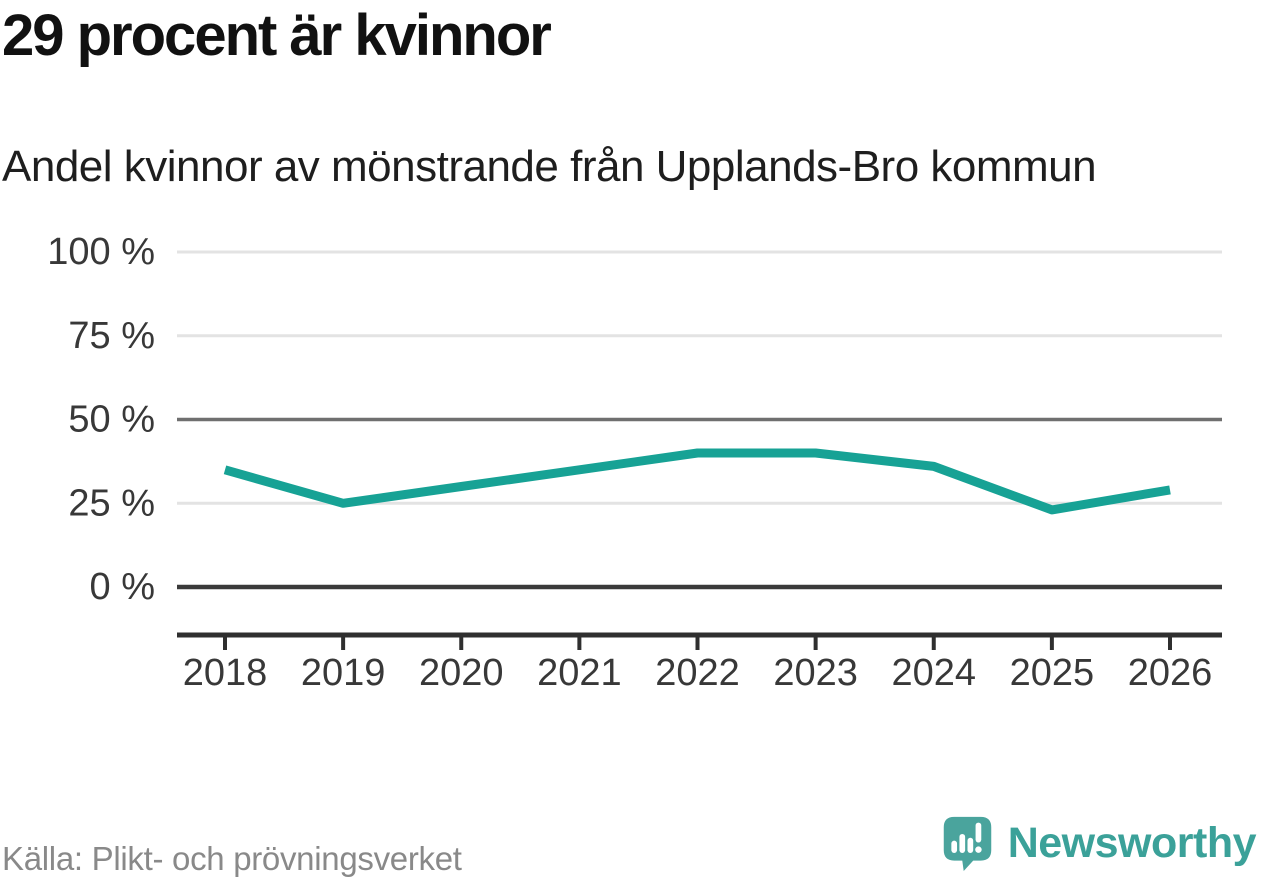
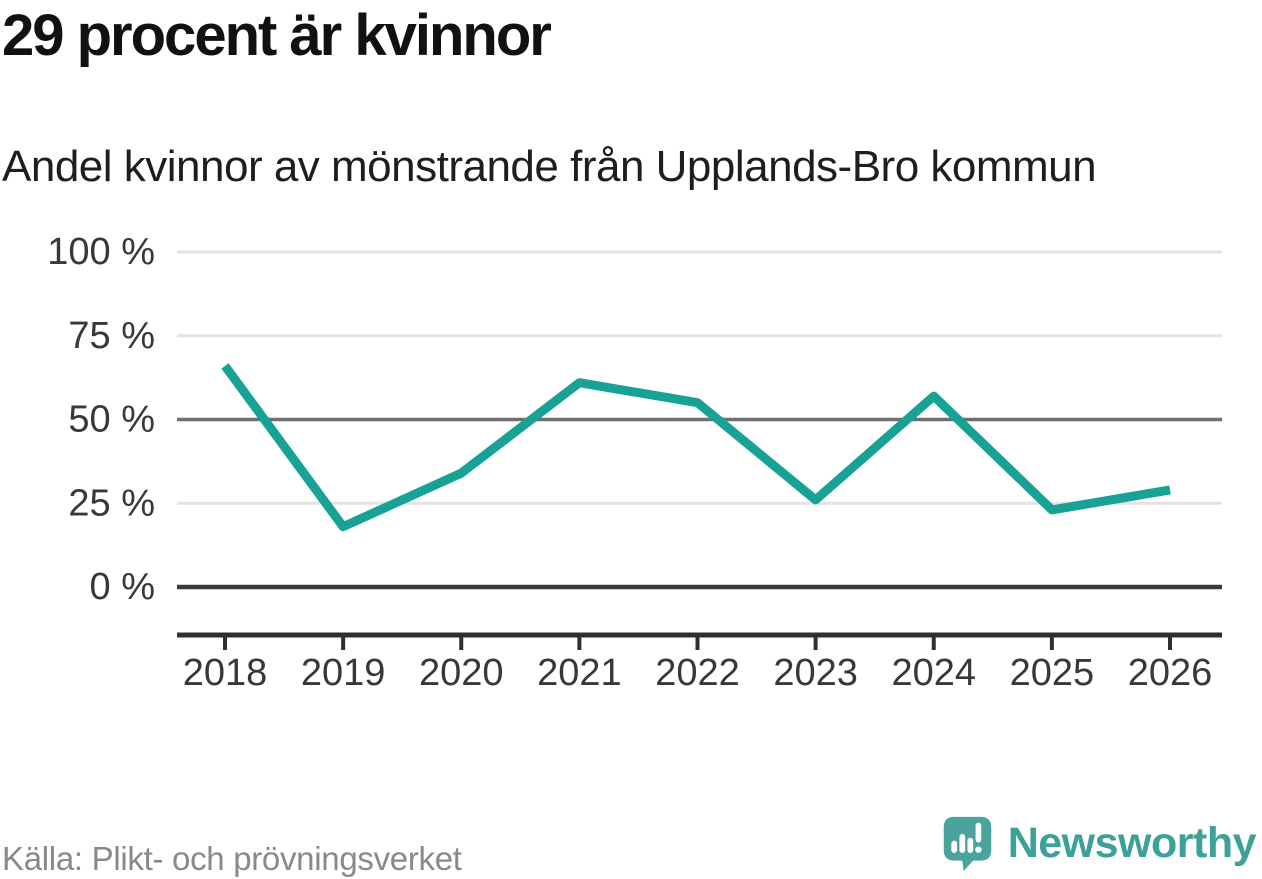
2018: 35% -> 66%
2019: 25% -> 18%
2020: 30% -> 34%
2021: 35% -> 61%
2022: 40% -> 55%
2023: 40% -> 26%
2024: 36% -> 57%
